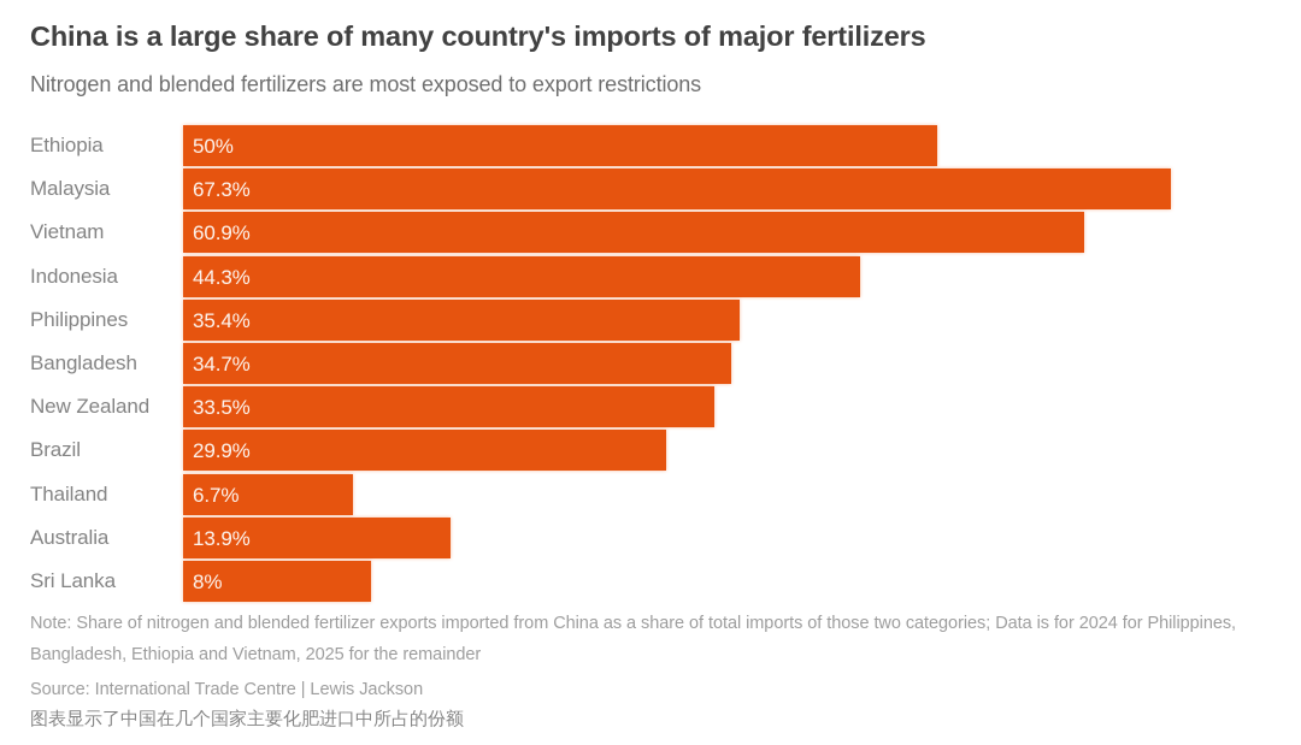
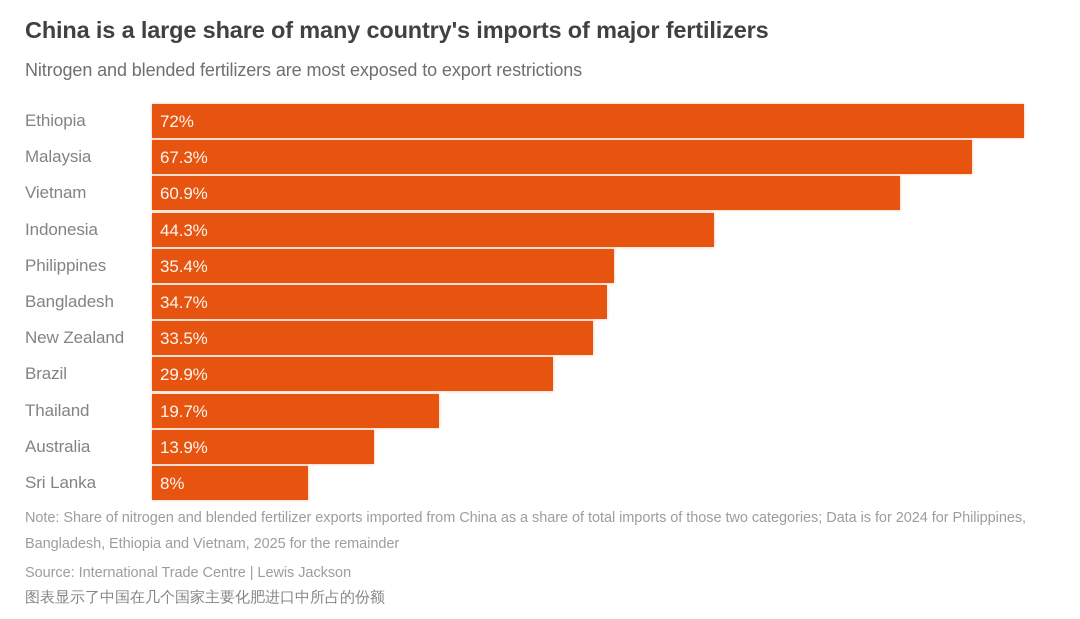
Ethiopia: 50% -> 72%
Thailand: 6.7% -> 19.7%
